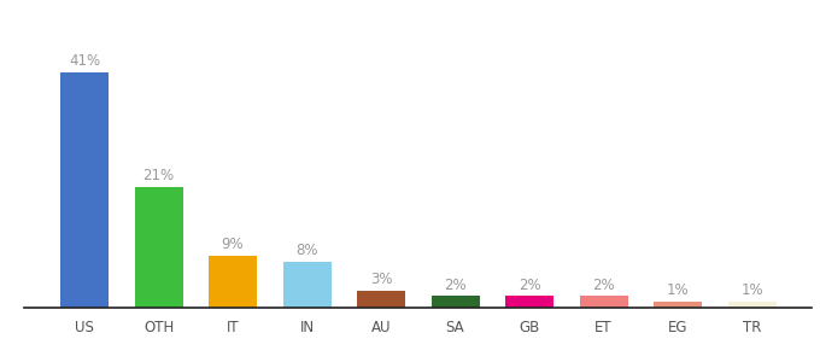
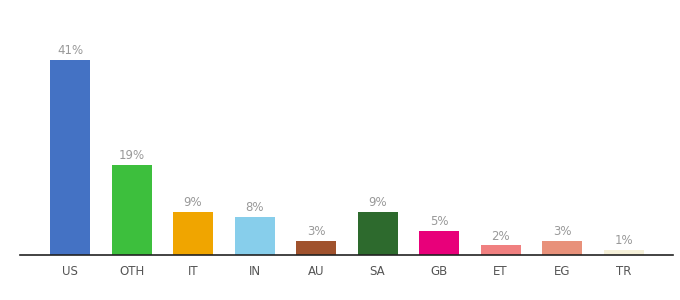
OTH: 21% -> 19%
SA: 2% -> 9%
GB: 2% -> 5%
EG: 1% -> 3%
